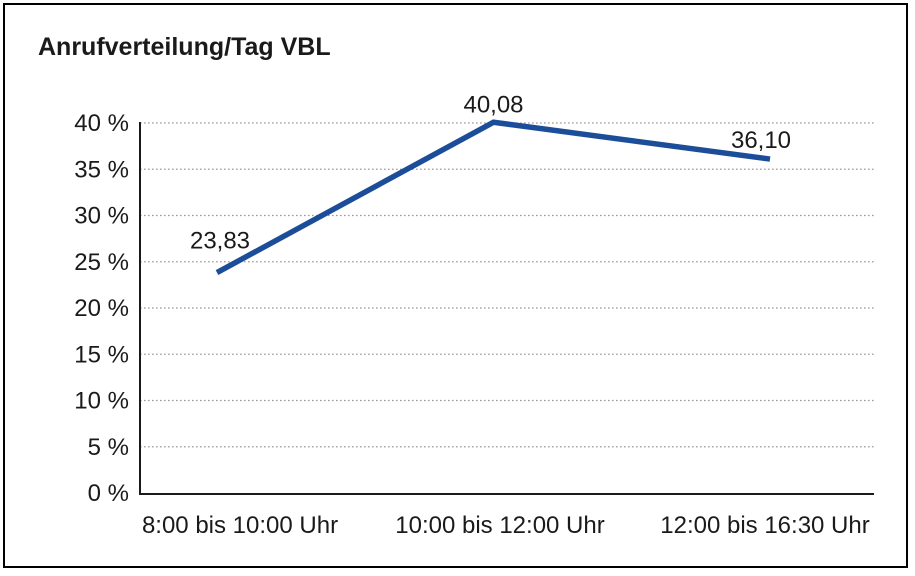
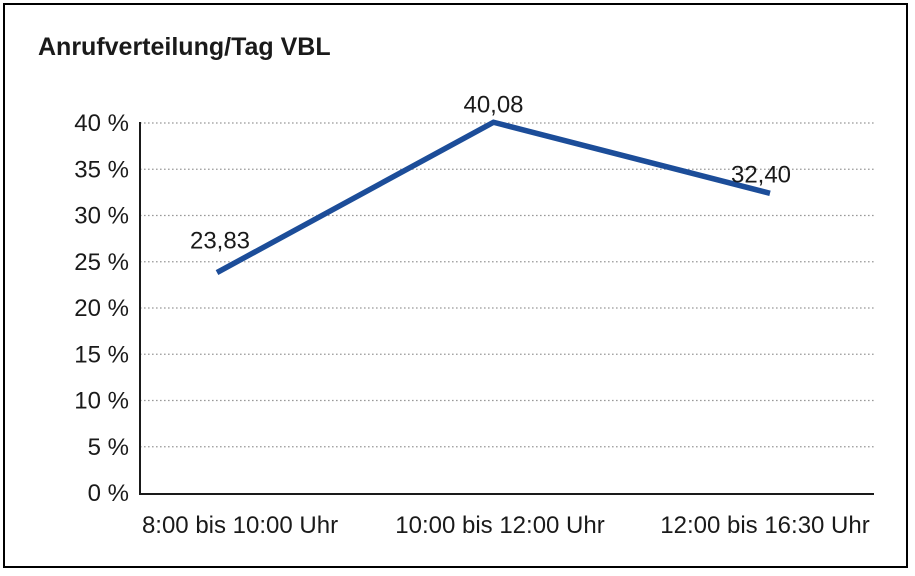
12:00 bis 16:30 Uhr: 36,10 -> 32,40
